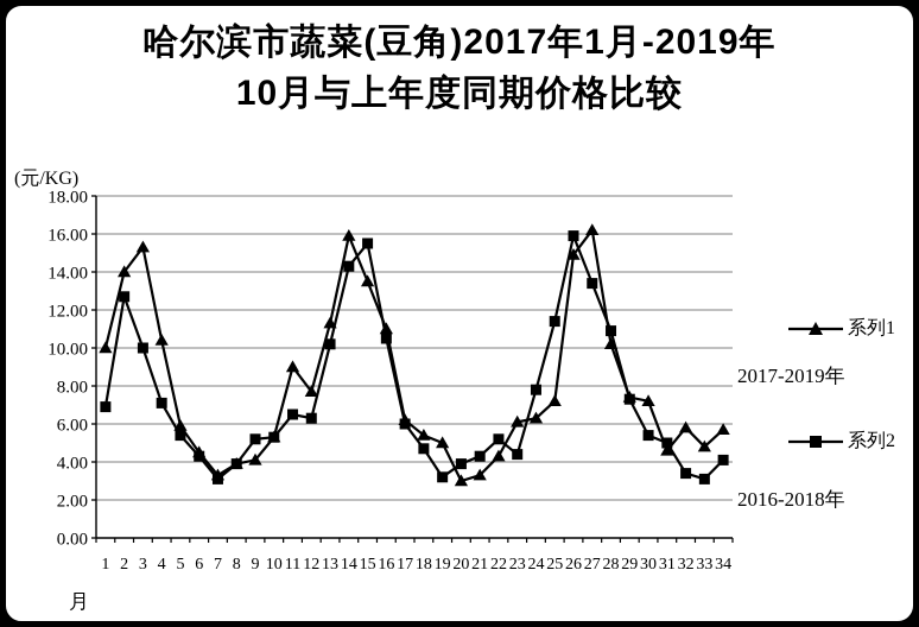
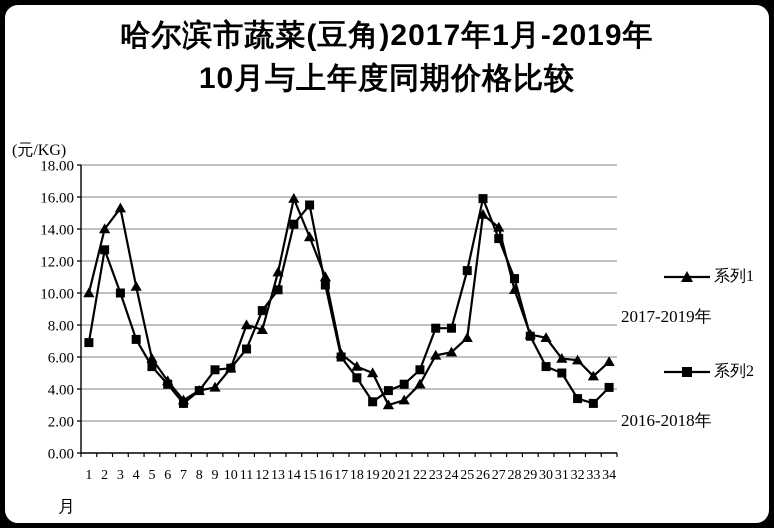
系列1/11: 9.0 -> 8.0
系列2/12: 6.3 -> 8.9
系列2/23: 4.4 -> 7.8
系列1/27: 16.2 -> 14.1
系列1/31: 4.6 -> 5.9
